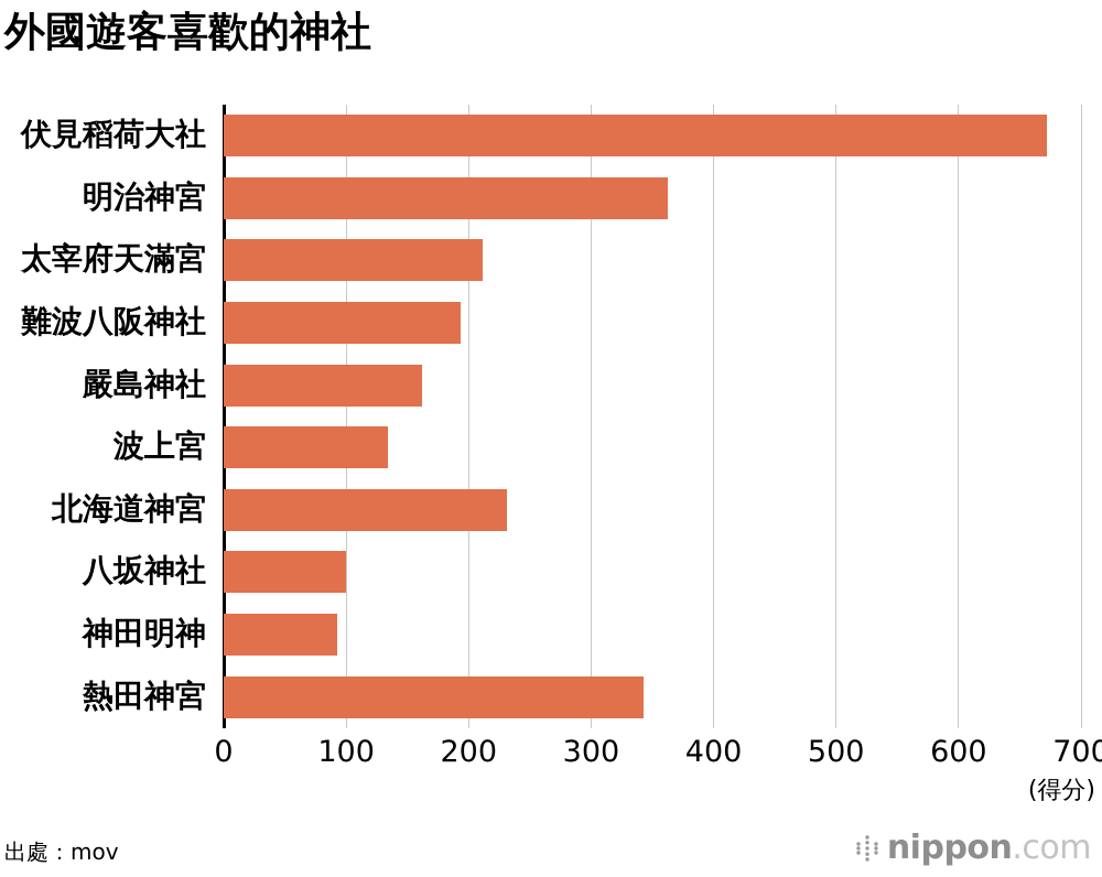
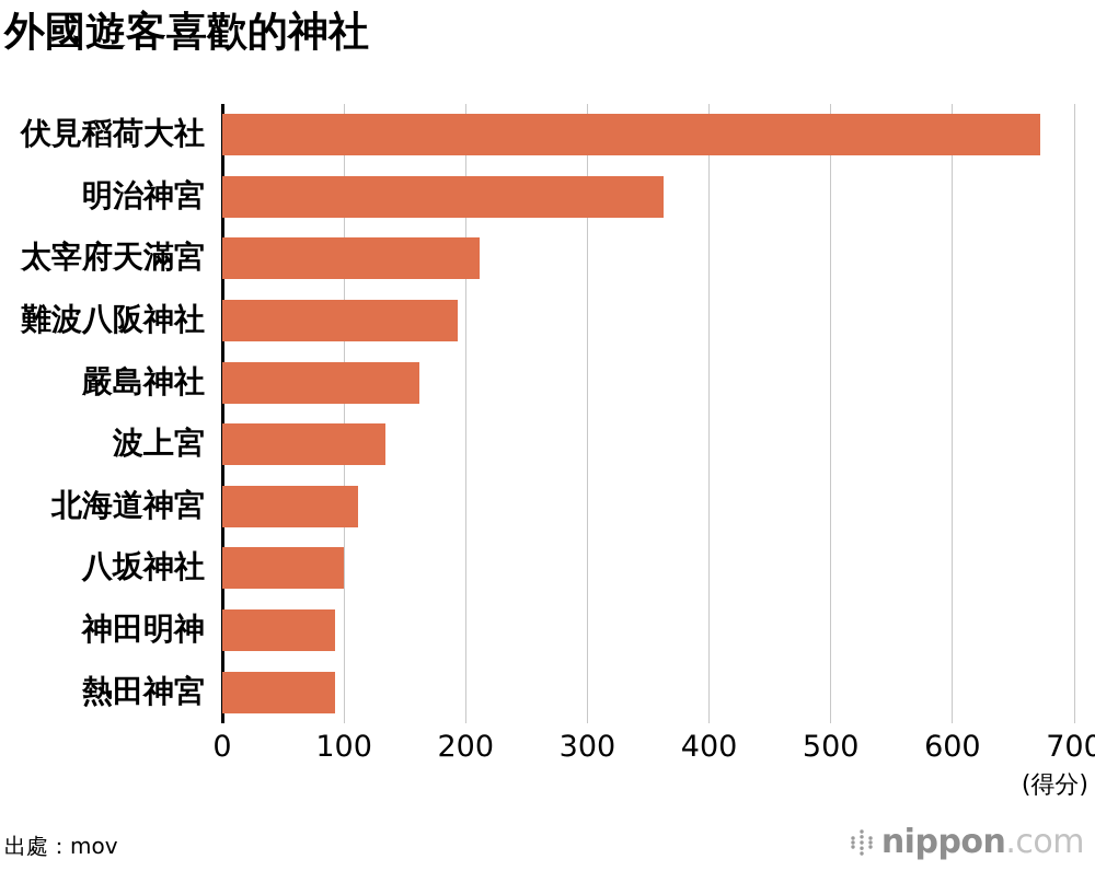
北海道神宮: 231 -> 112
熱田神宮: 343 -> 93
